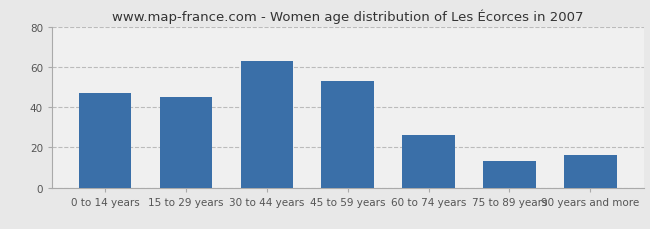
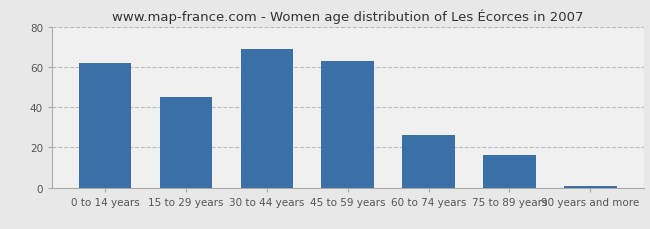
0 to 14 years: 47 -> 62
30 to 44 years: 63 -> 69
45 to 59 years: 53 -> 63
75 to 89 years: 13 -> 16
90 years and more: 16 -> 1
